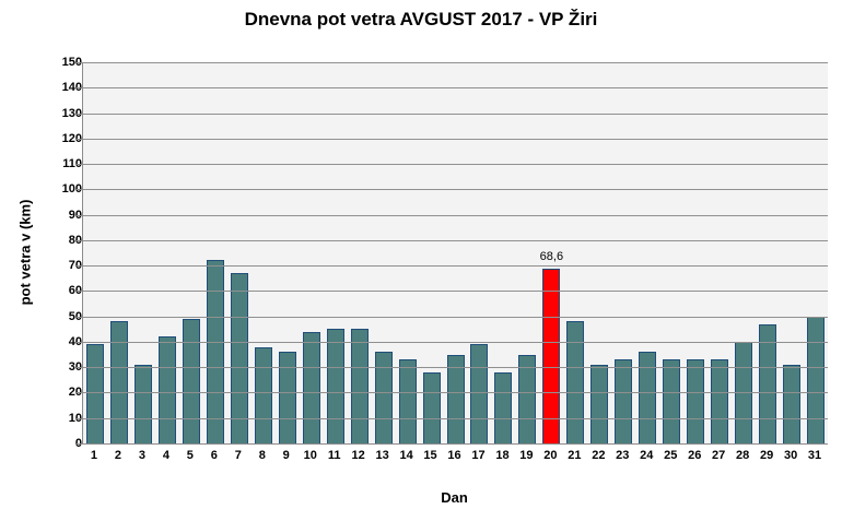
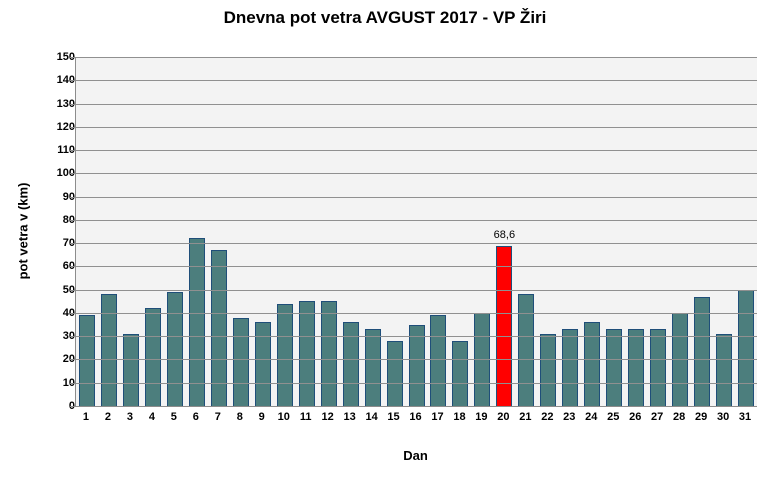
19: 35 -> 40
